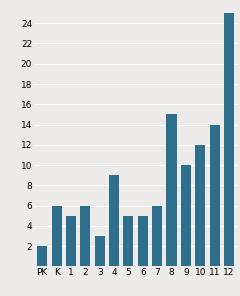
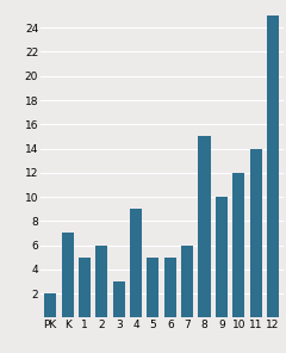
K: 6 -> 7
